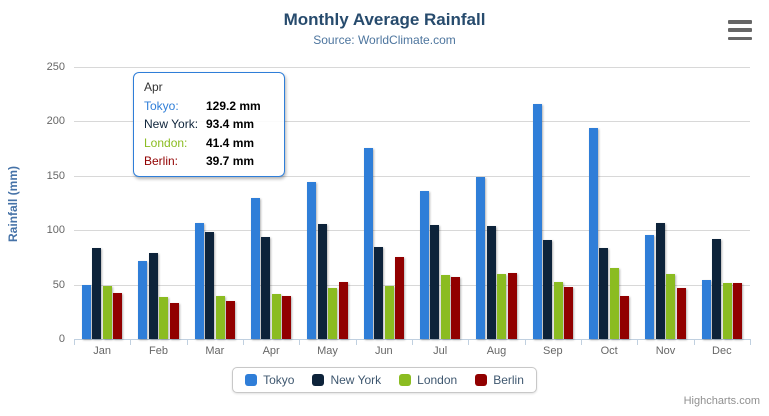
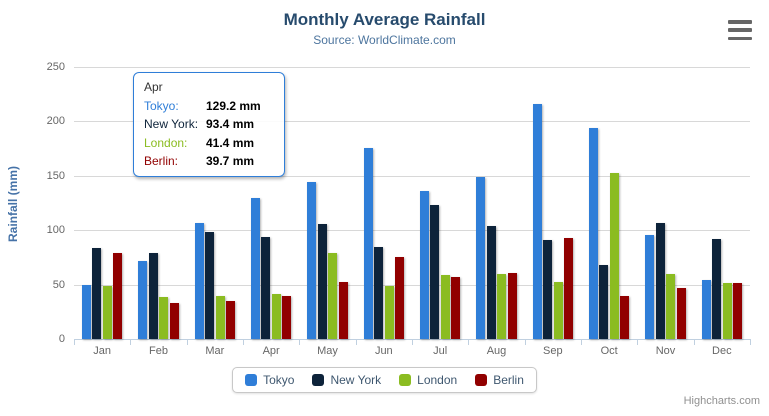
Berlin/Jan: 42 -> 79
London/May: 47 -> 79
New York/Jul: 105 -> 123
Berlin/Sep: 48 -> 93
New York/Oct: 84 -> 68
London/Oct: 65 -> 153
